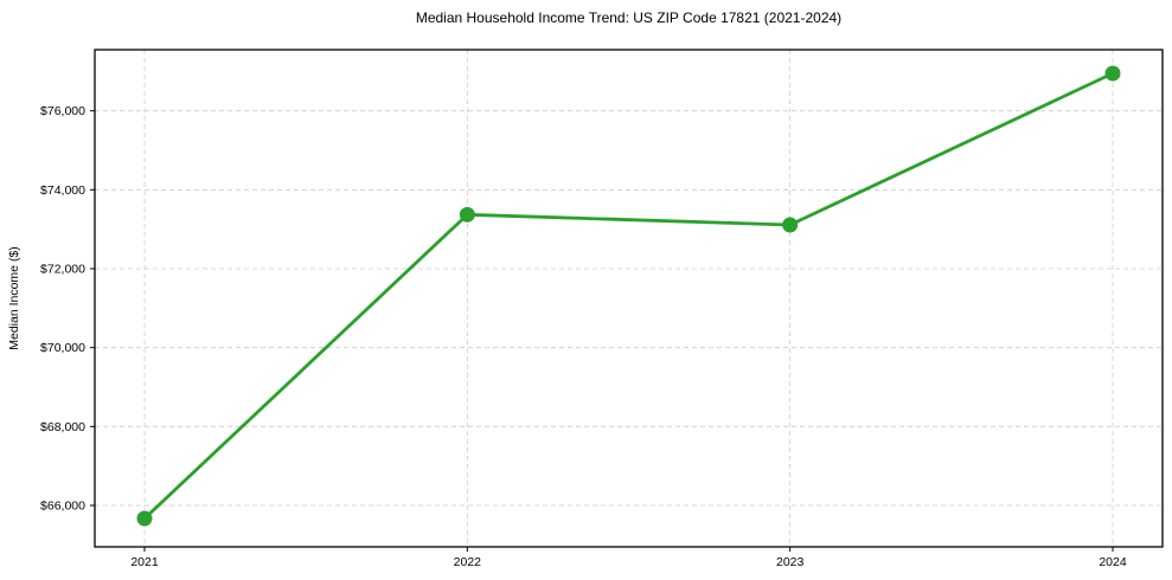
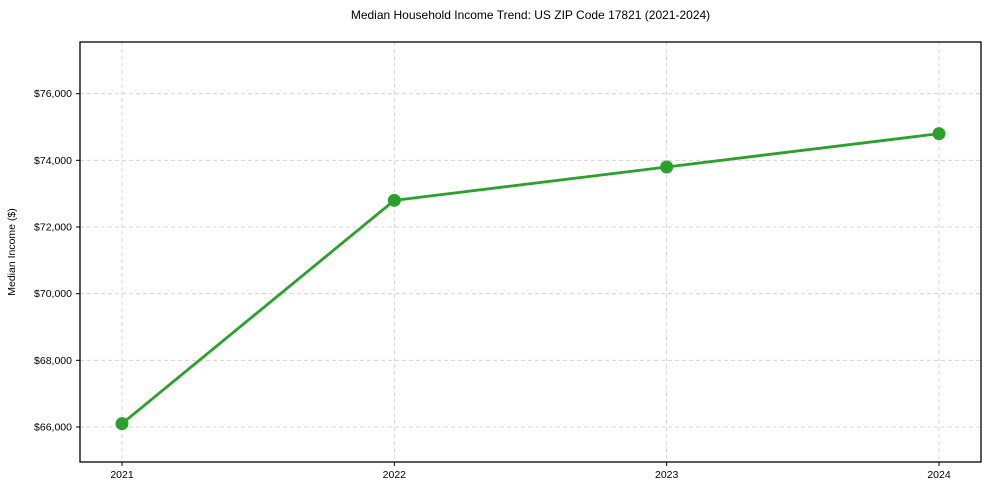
2021: $65700 -> $66100
2022: $73400 -> $72800
2023: $73100 -> $73800
2024: $77000 -> $74800
